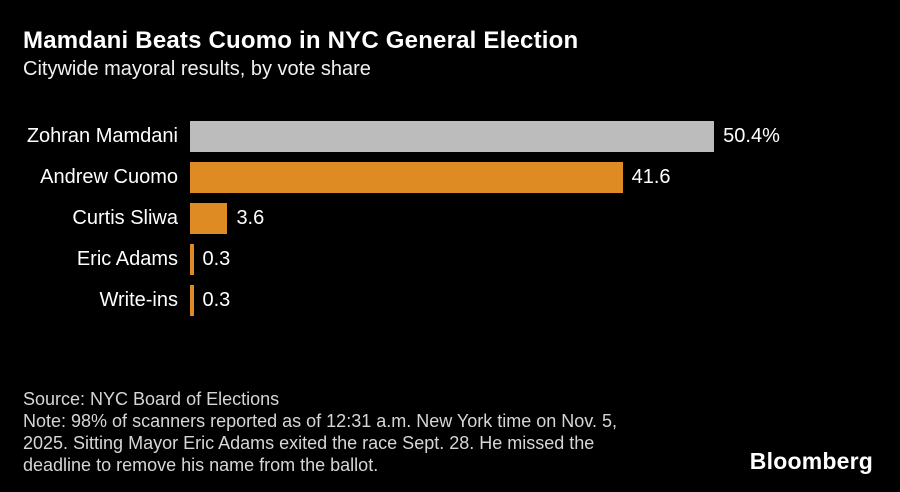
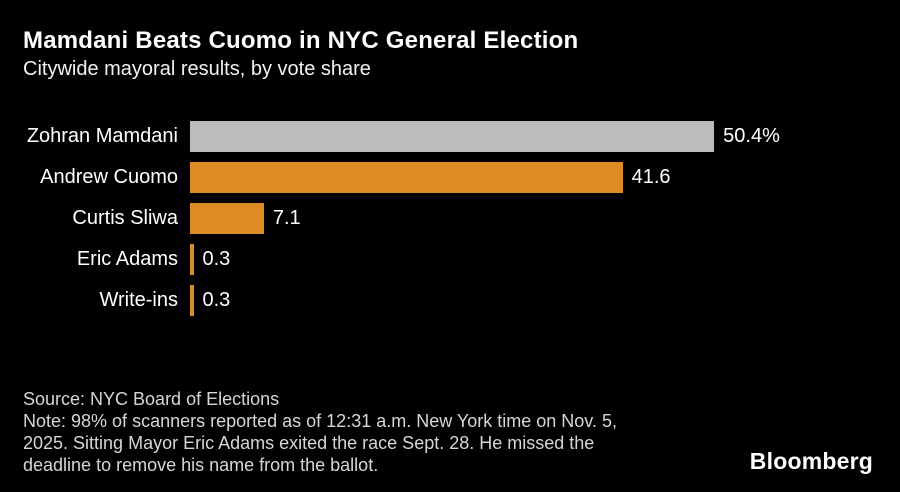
Curtis Sliwa: 3.6 -> 7.1
